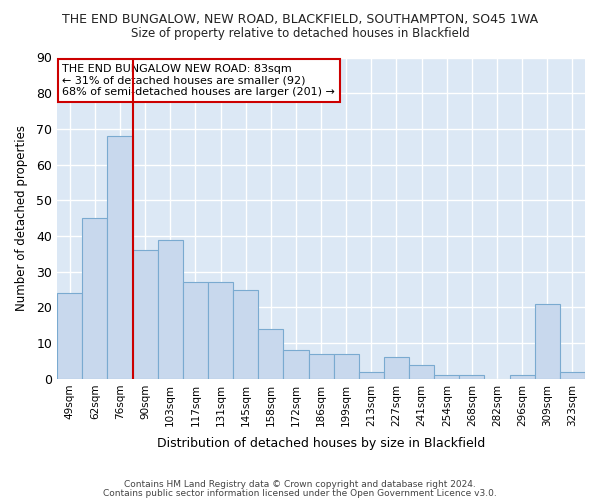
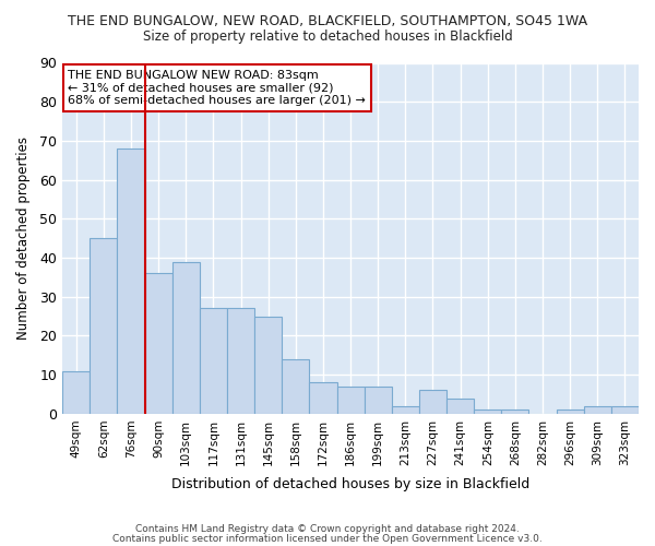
49sqm: 24 -> 11
309sqm: 21 -> 2
